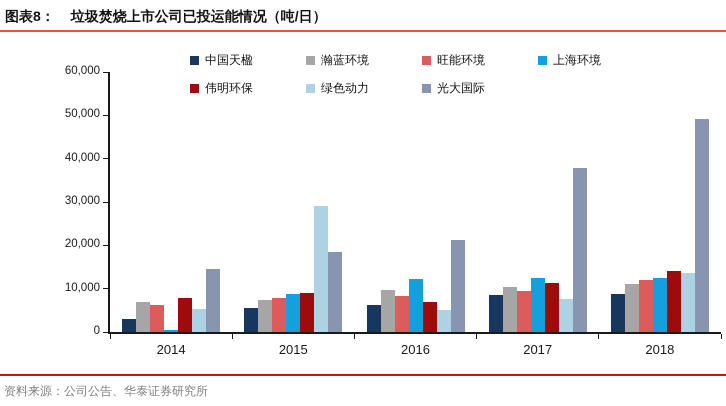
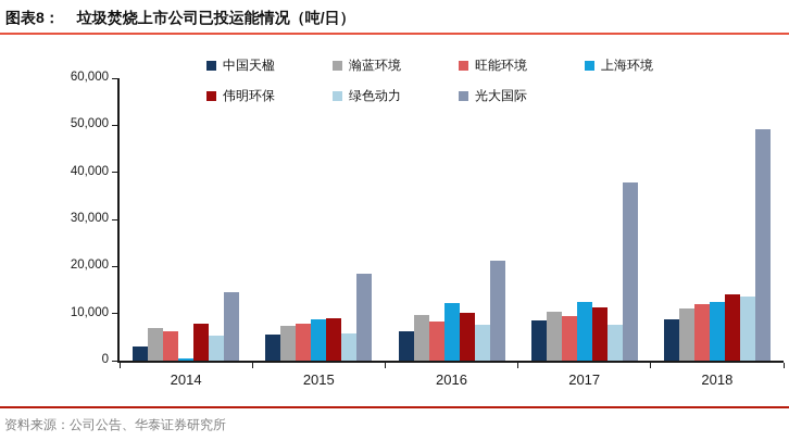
绿色动力/2015: 29000 -> 6000
伟明环保/2016: 7000 -> 10000
绿色动力/2016: 5000 -> 8000
